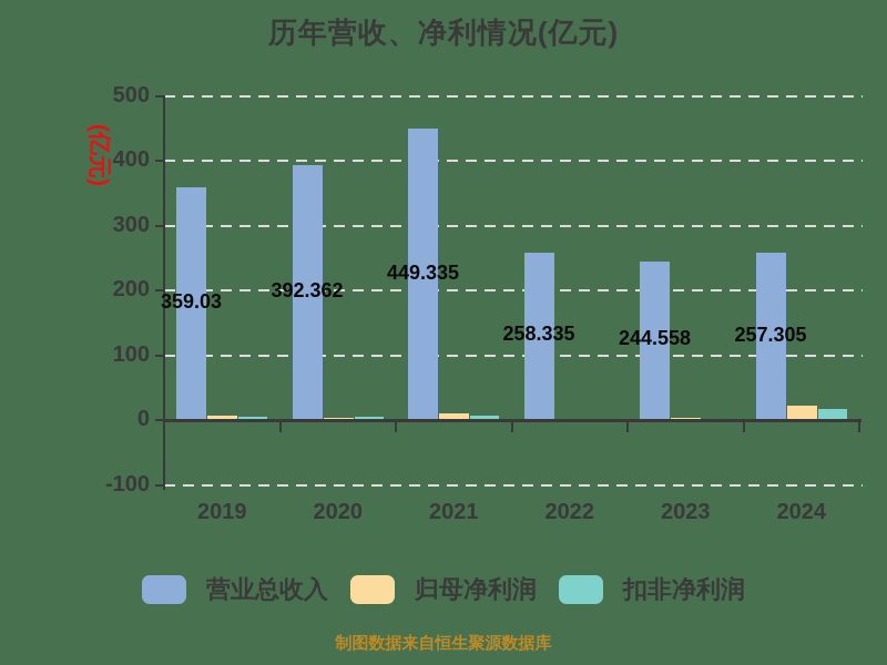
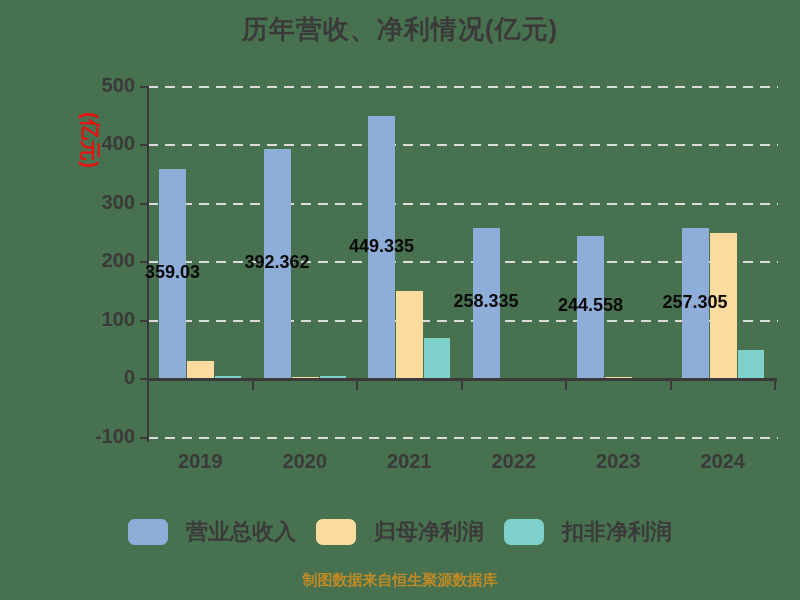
归母净利润/2019: 10 -> 30
归母净利润/2021: 10 -> 150
扣非净利润/2021: 10 -> 70
归母净利润/2024: 20 -> 250
扣非净利润/2024: 20 -> 50
